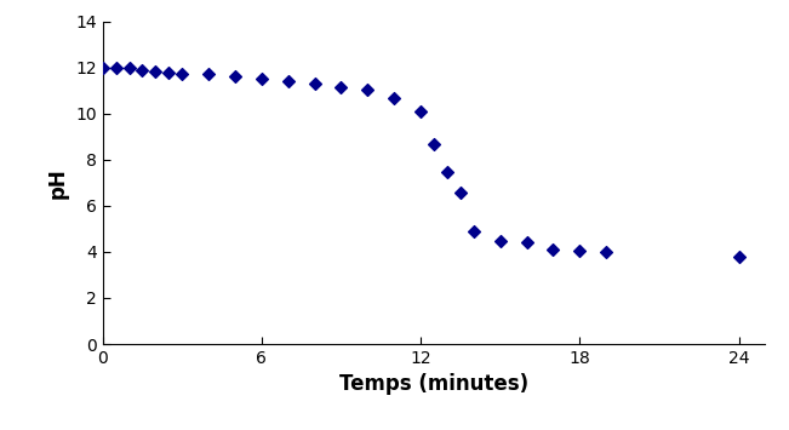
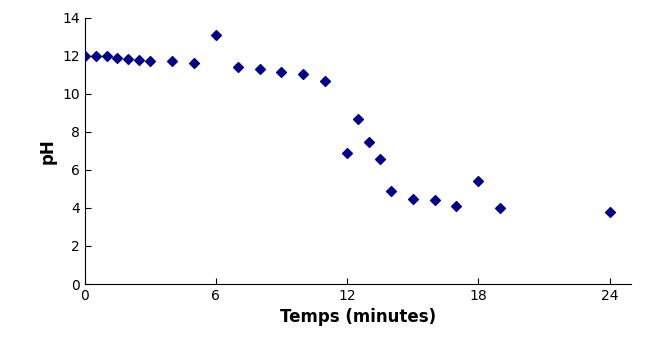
6: 11.5 -> 13.1
12: 10.1 -> 6.9
18: 4.0 -> 5.4
